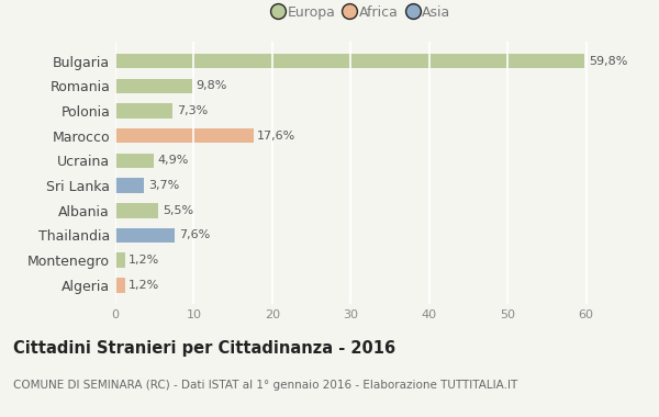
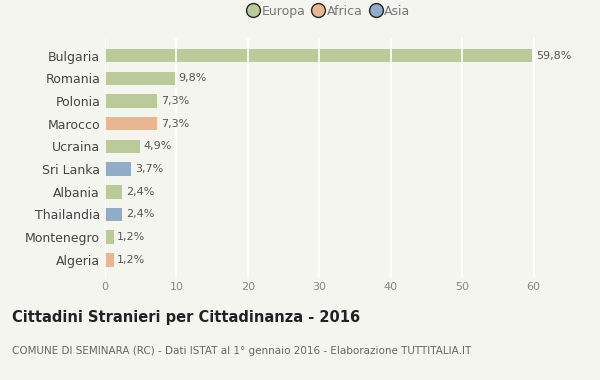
Marocco: 17,6% -> 7,3%
Albania: 5,5% -> 2,4%
Thailandia: 7,6% -> 2,4%
